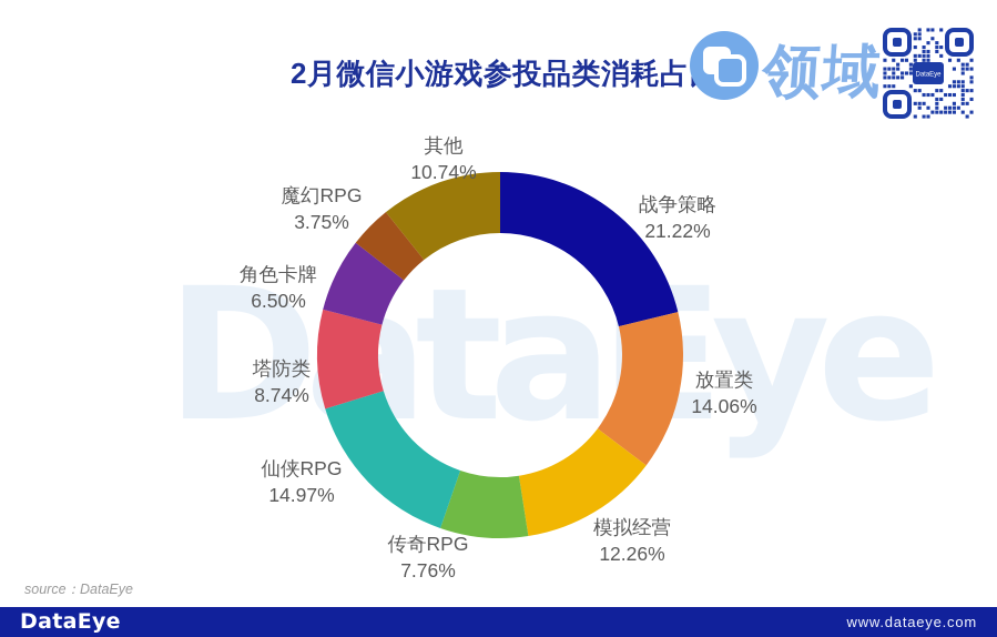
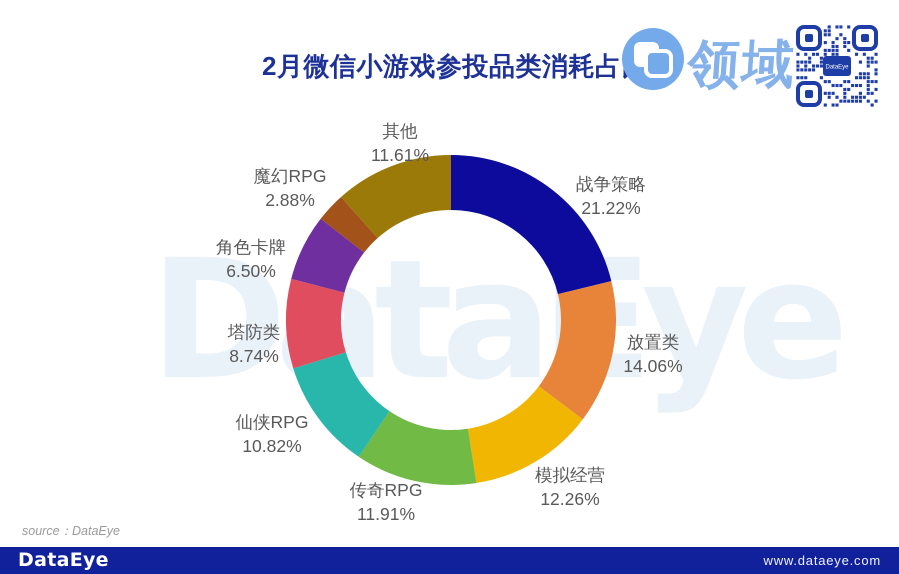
传奇RPG: 7.76% -> 11.91%
仙侠RPG: 14.97% -> 10.82%
魔幻RPG: 3.75% -> 2.88%
其他: 10.74% -> 11.61%
